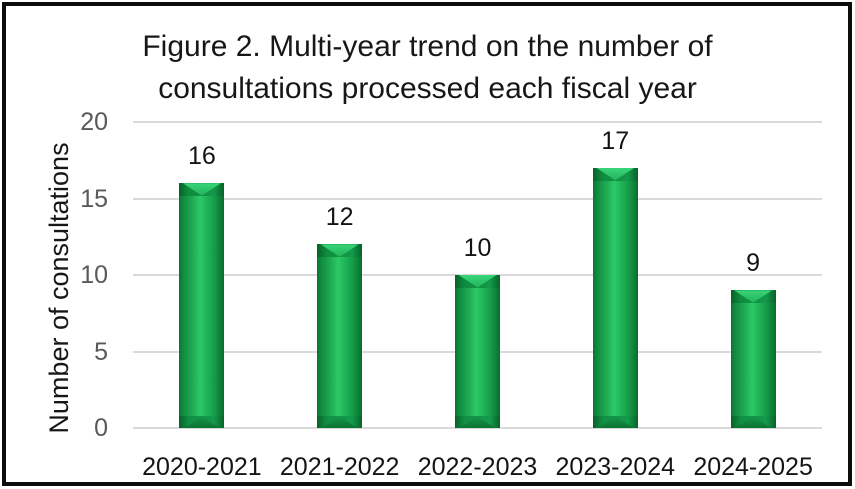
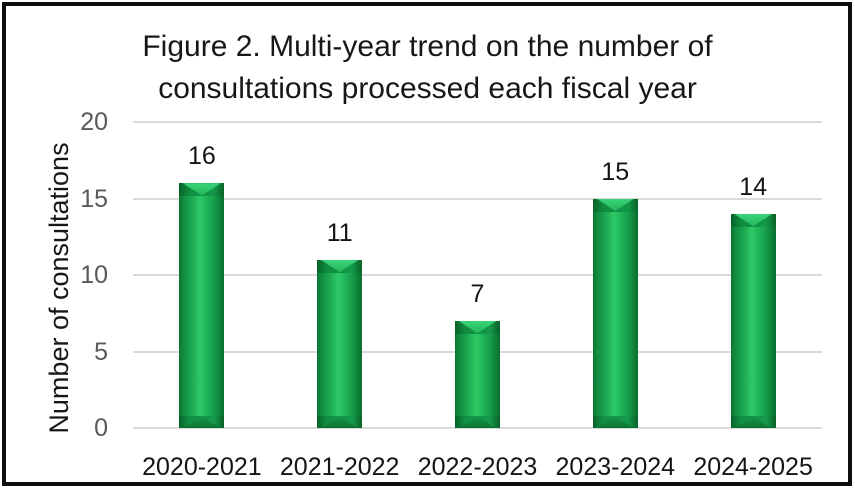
2021-2022: 12 -> 11
2022-2023: 10 -> 7
2023-2024: 17 -> 15
2024-2025: 9 -> 14
